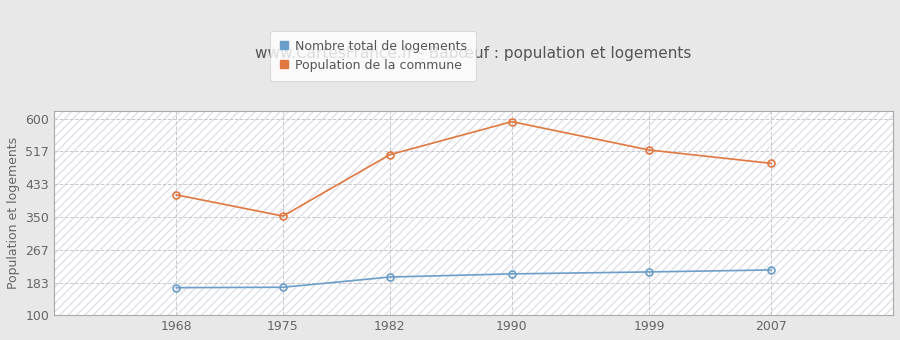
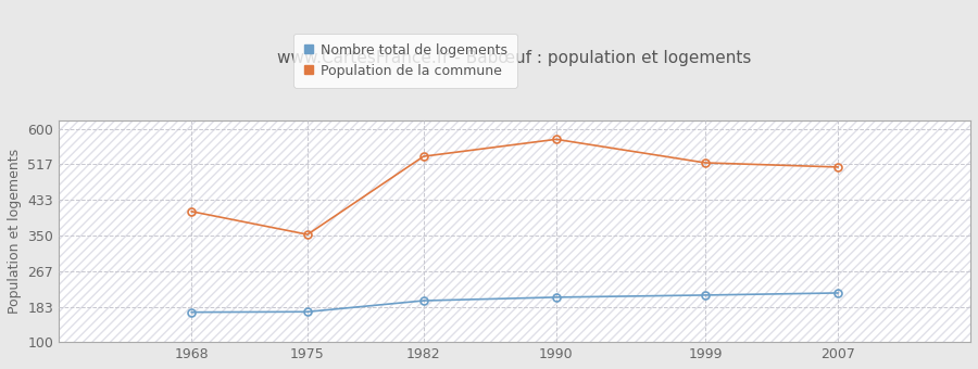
Population de la commune/1982: 508 -> 535
Population de la commune/1990: 592 -> 575
Population de la commune/2007: 486 -> 510
